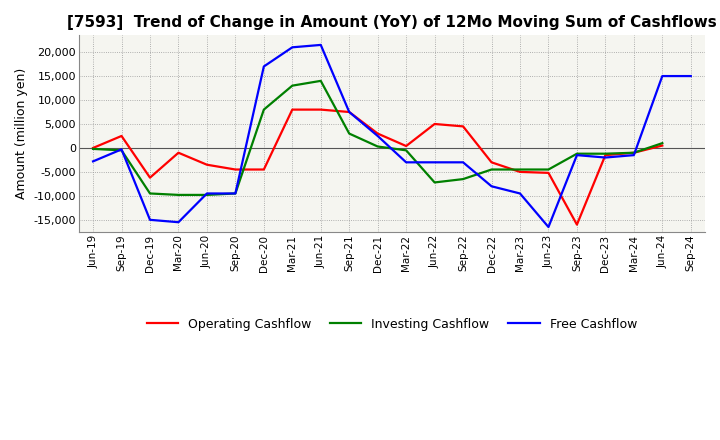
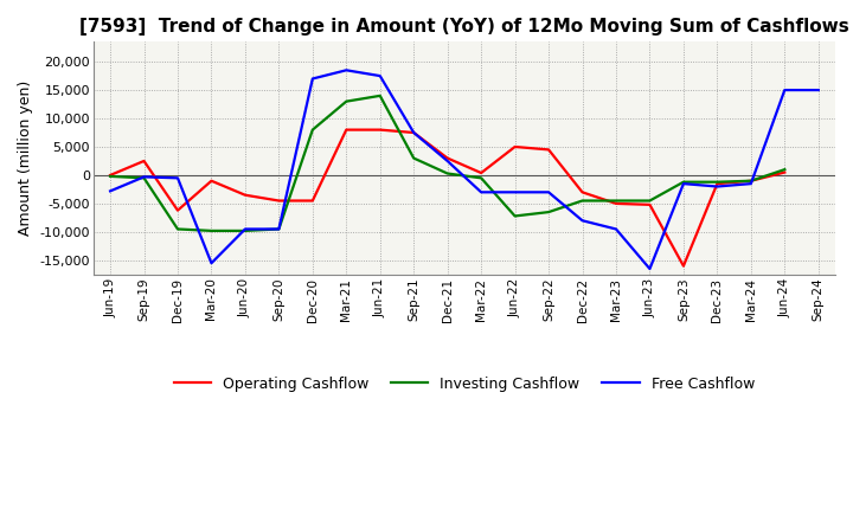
Free Cashflow/Dec-19: -15,000 -> -500
Free Cashflow/Mar-21: 21,000 -> 18,500
Free Cashflow/Jun-21: 21,500 -> 17,500
